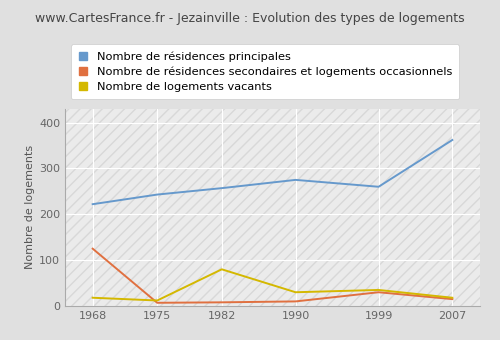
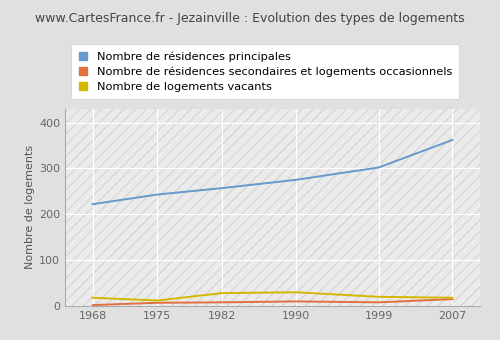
Nombre de résidences secondaires et logements occasionnels/1968: 125 -> 2
Nombre de logements vacants/1982: 80 -> 28
Nombre de résidences principales/1999: 260 -> 302
Nombre de résidences secondaires et logements occasionnels/1999: 30 -> 8
Nombre de logements vacants/1999: 35 -> 20
